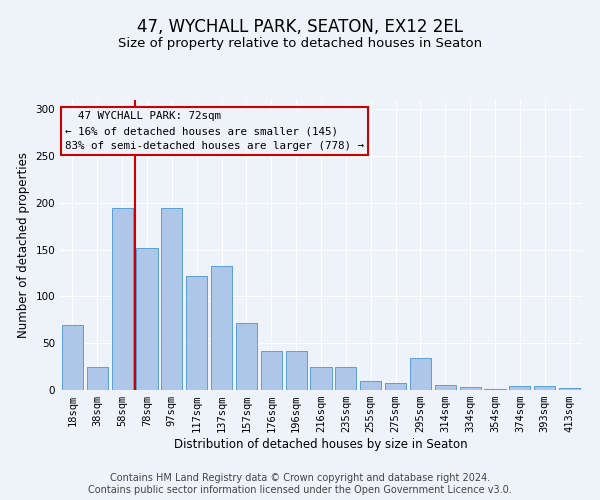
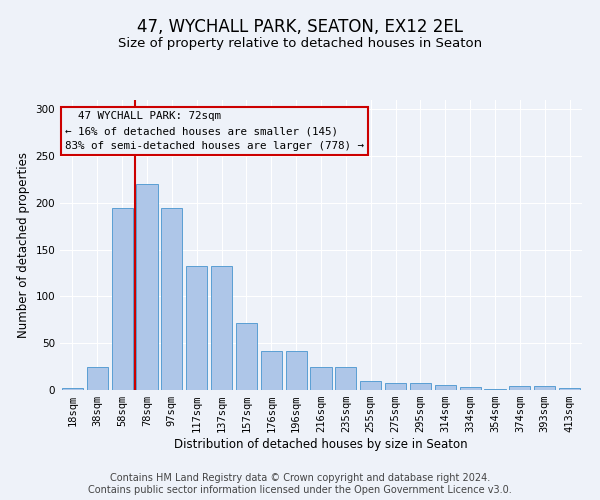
18sqm: 70 -> 2
78sqm: 152 -> 220
117sqm: 122 -> 133
295sqm: 34 -> 7
